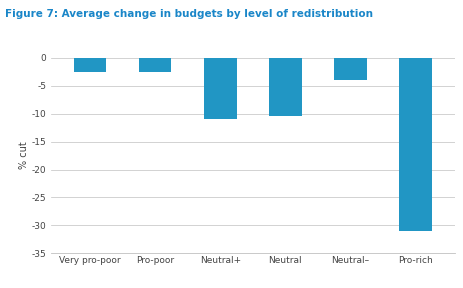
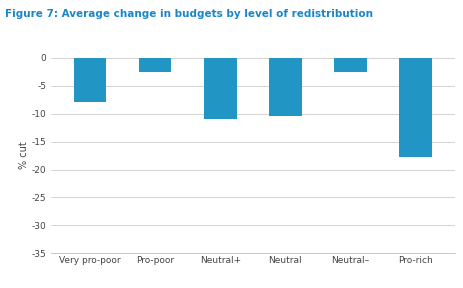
Very pro-poor: -2.5 -> -8.0
Neutral–: -4.0 -> -2.6
Pro-rich: -31.0 -> -17.8
